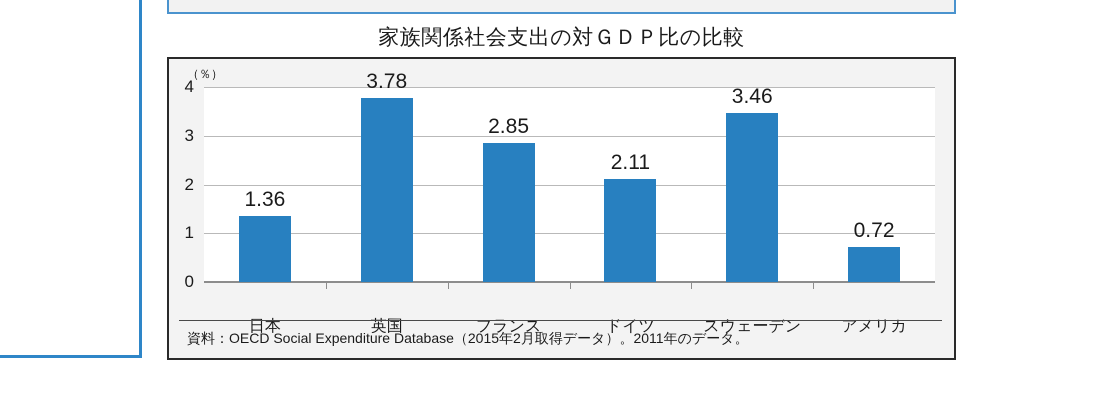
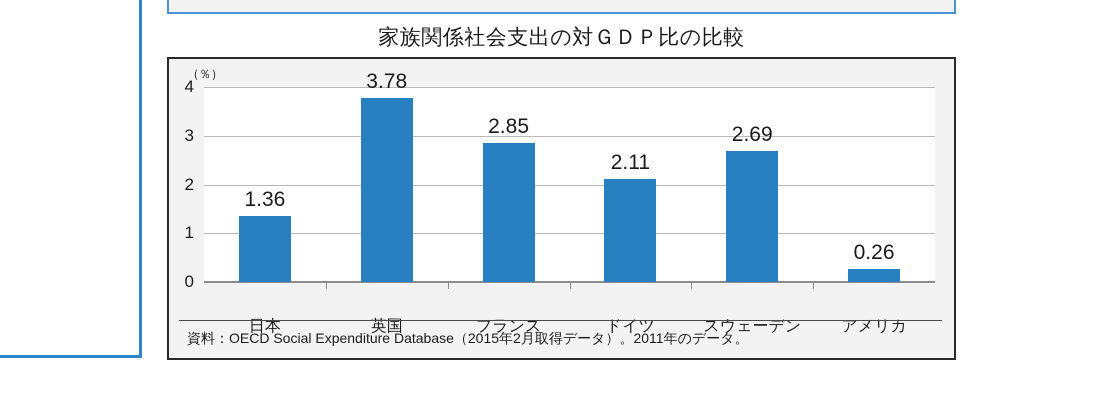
スウェーデン: 3.46 -> 2.69
アメリカ: 0.72 -> 0.26
